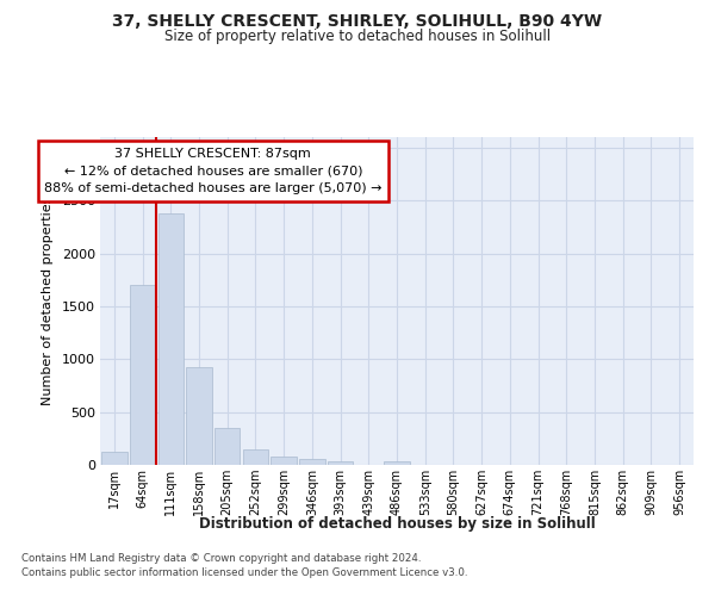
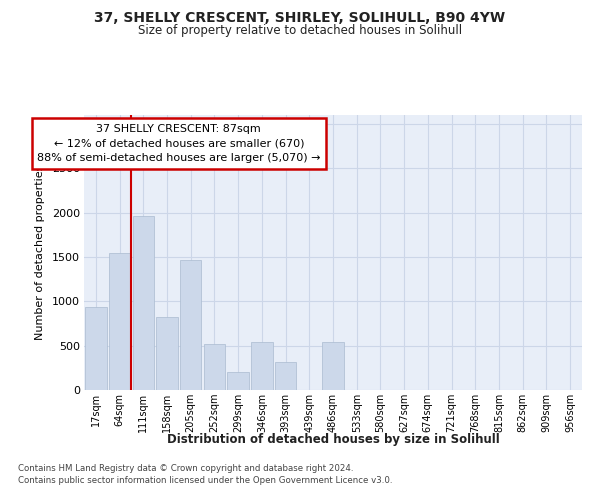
17sqm: 120 -> 940
64sqm: 1700 -> 1540
111sqm: 2380 -> 1960
158sqm: 920 -> 820
205sqm: 350 -> 1460
252sqm: 150 -> 520
299sqm: 80 -> 200
346sqm: 60 -> 540
393sqm: 30 -> 320
486sqm: 30 -> 540
